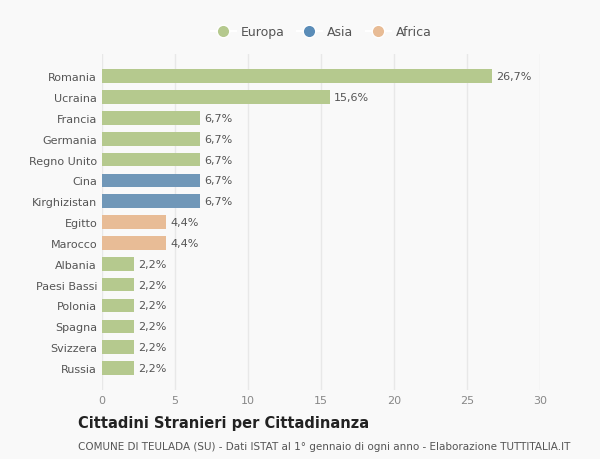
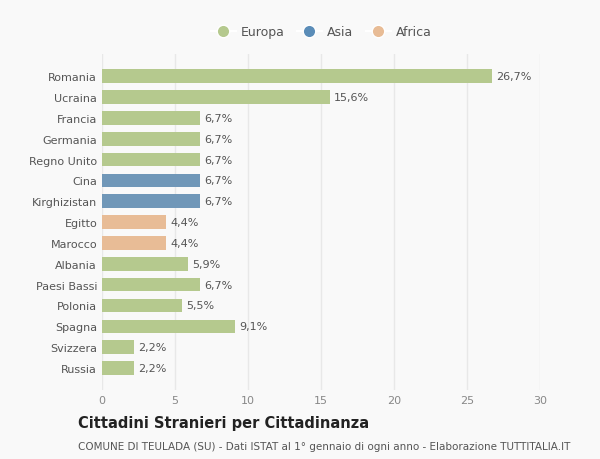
Albania: 2,2% -> 5,9%
Paesi Bassi: 2,2% -> 6,7%
Polonia: 2,2% -> 5,5%
Spagna: 2,2% -> 9,1%
